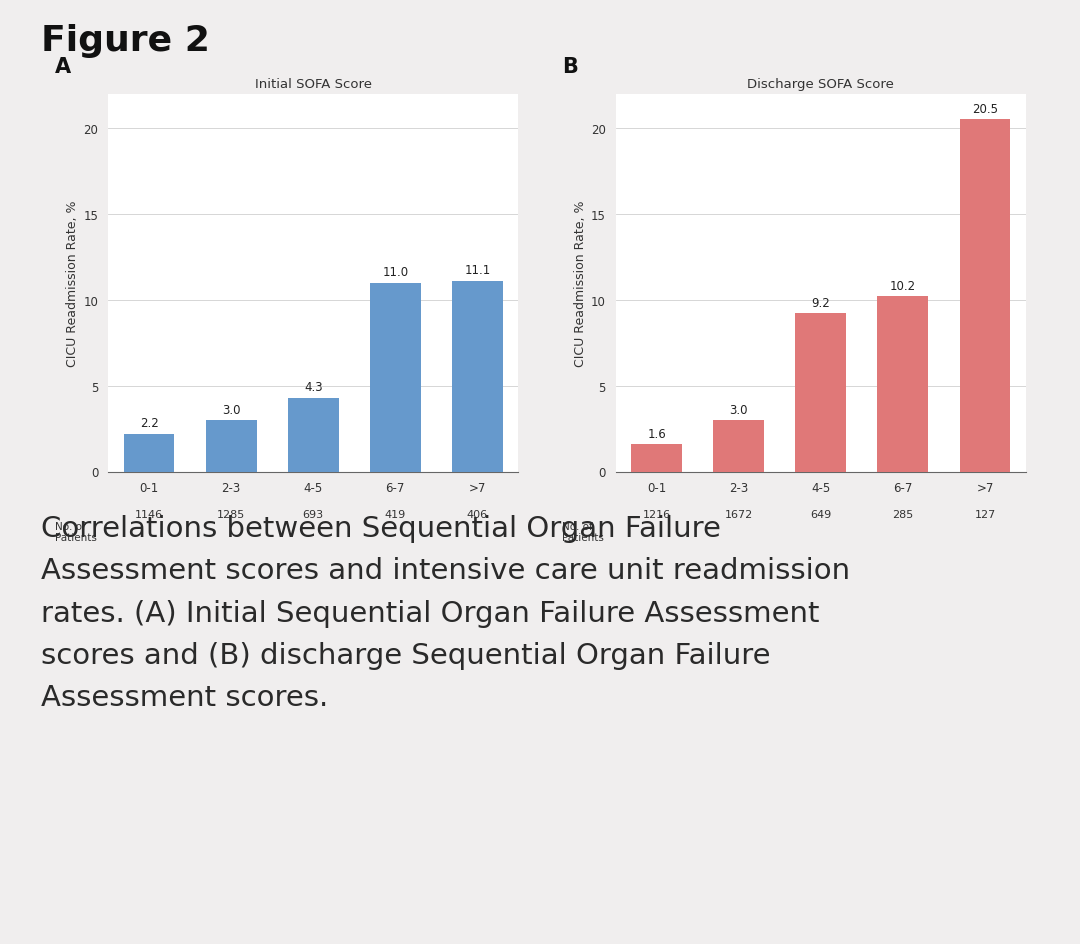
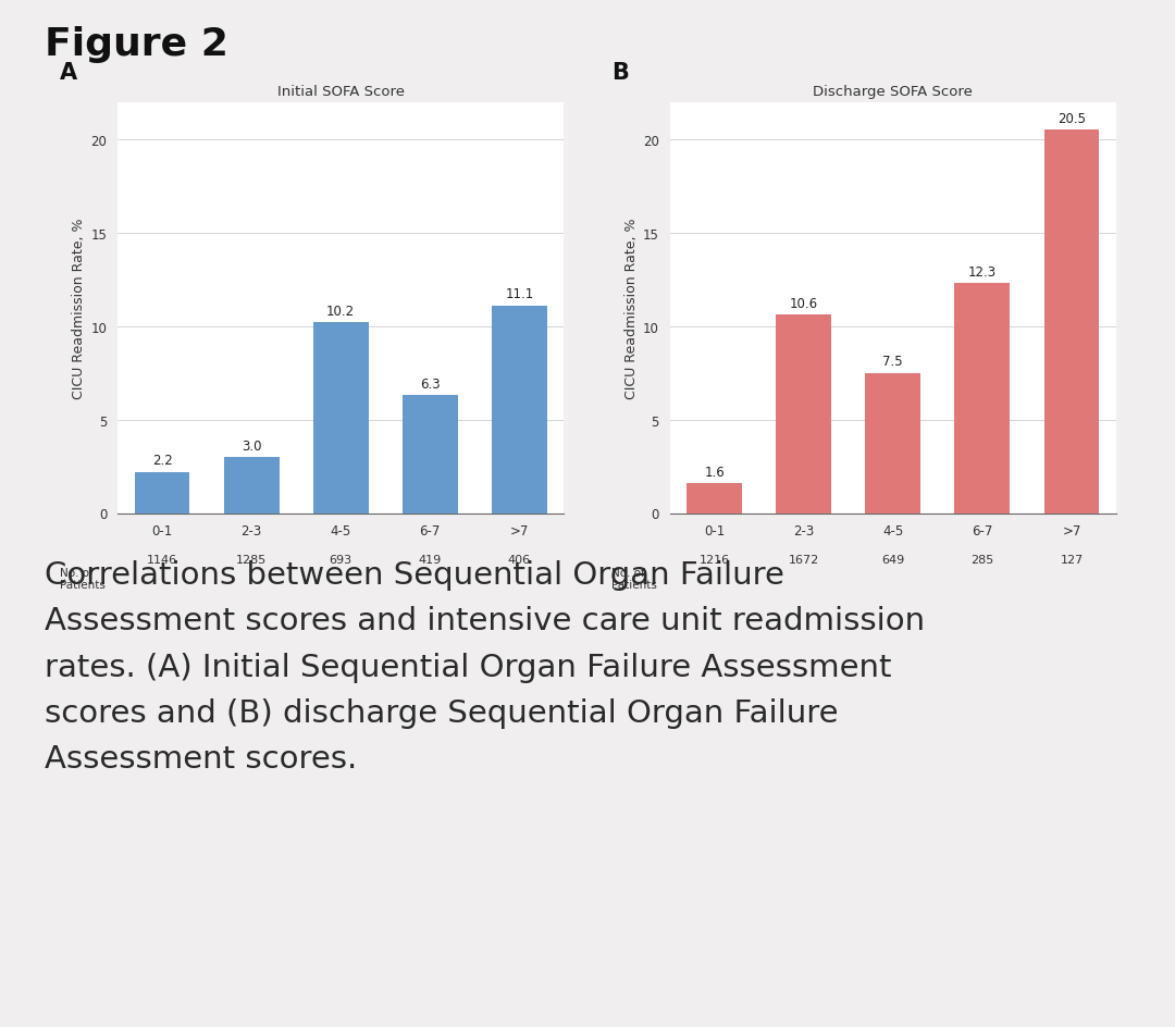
Initial SOFA Score/4-5: 4.3 -> 10.2
Initial SOFA Score/6-7: 11.0 -> 6.3
Discharge SOFA Score/2-3: 3.0 -> 10.6
Discharge SOFA Score/4-5: 9.2 -> 7.5
Discharge SOFA Score/6-7: 10.2 -> 12.3
